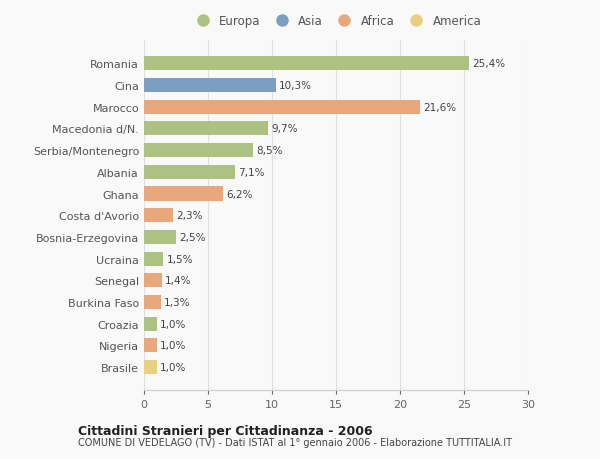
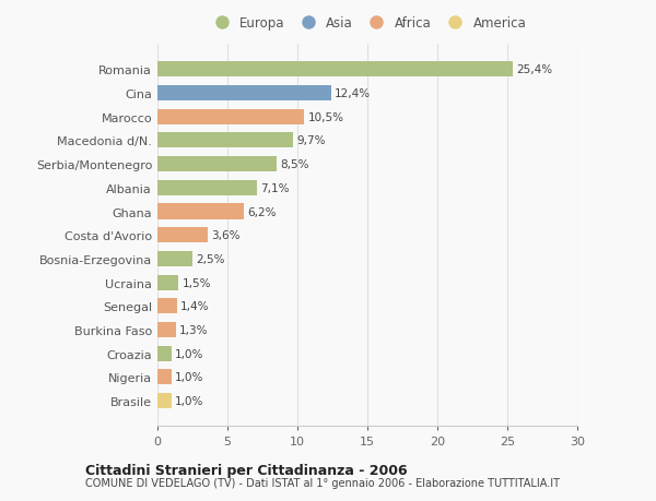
Cina: 10,3% -> 12,4%
Marocco: 21,6% -> 10,5%
Costa d'Avorio: 2,3% -> 3,6%
